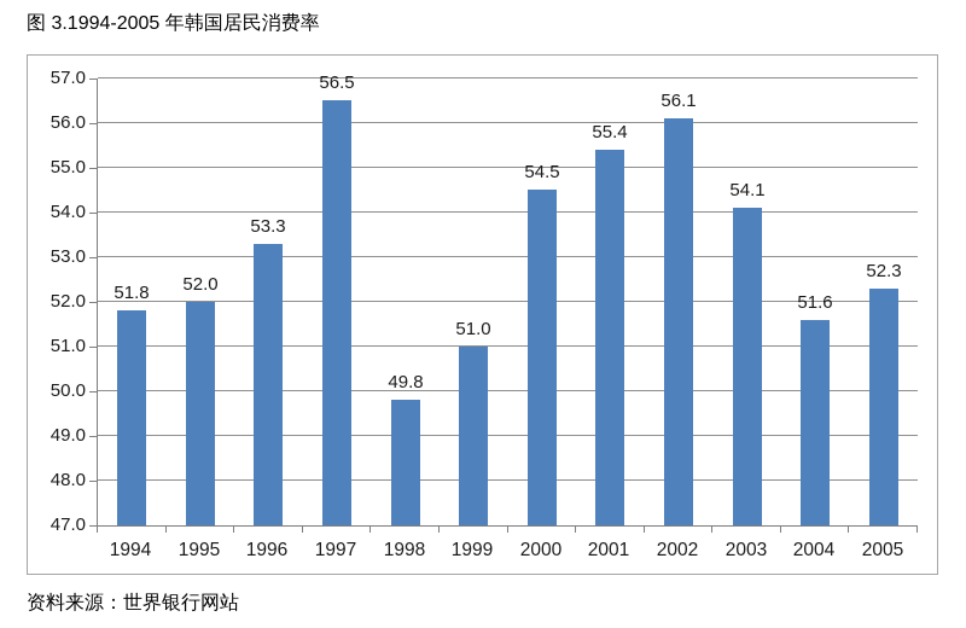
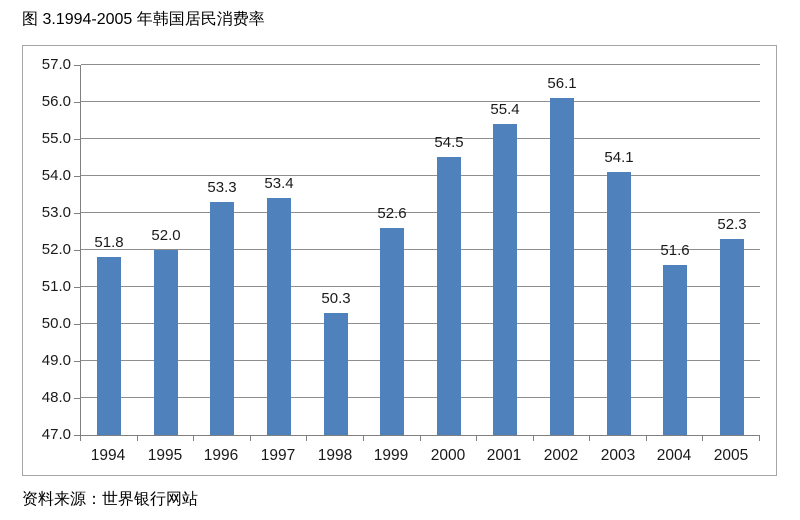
1997: 56.5 -> 53.4
1998: 49.8 -> 50.3
1999: 51.0 -> 52.6
